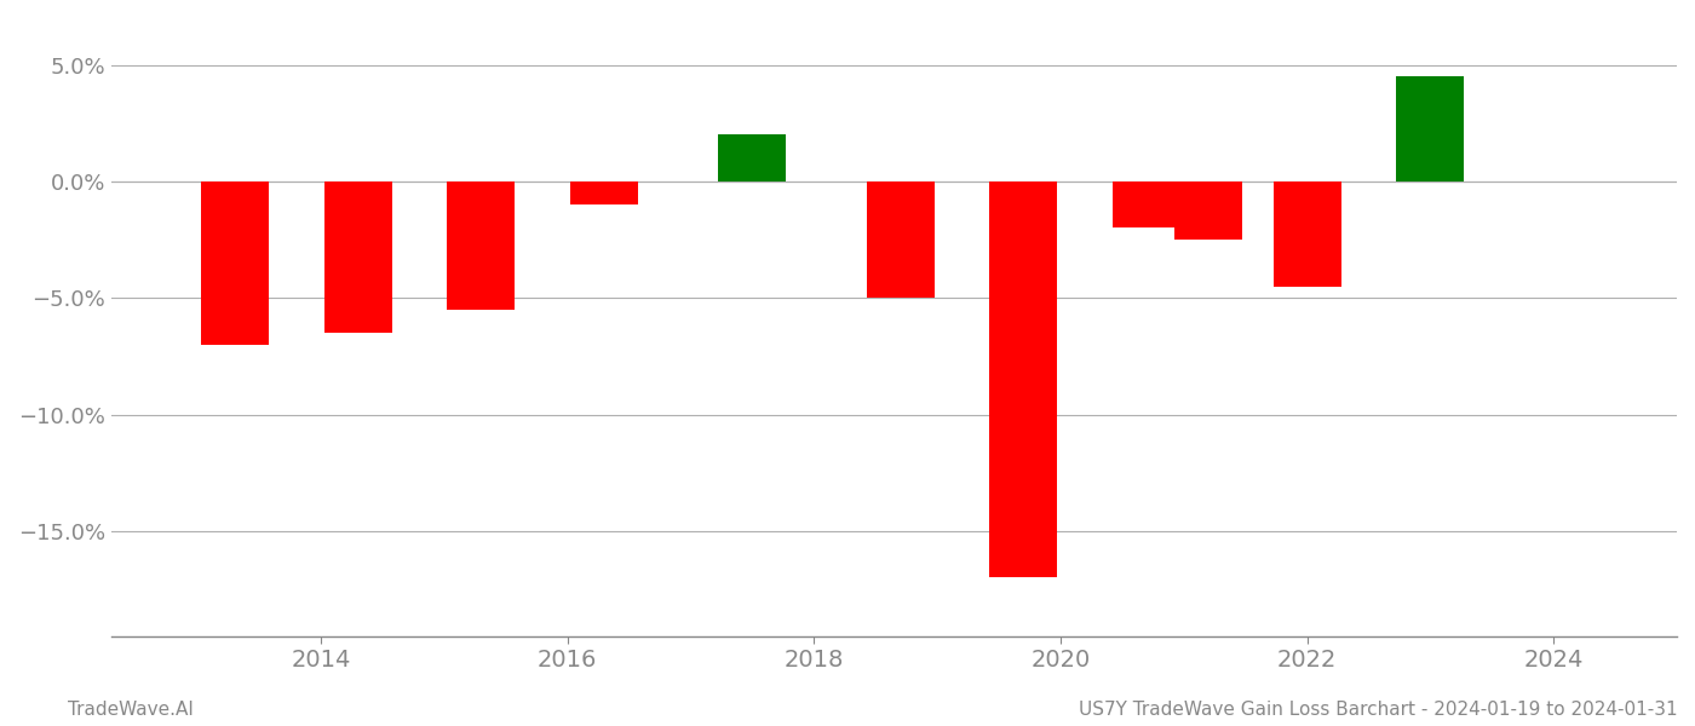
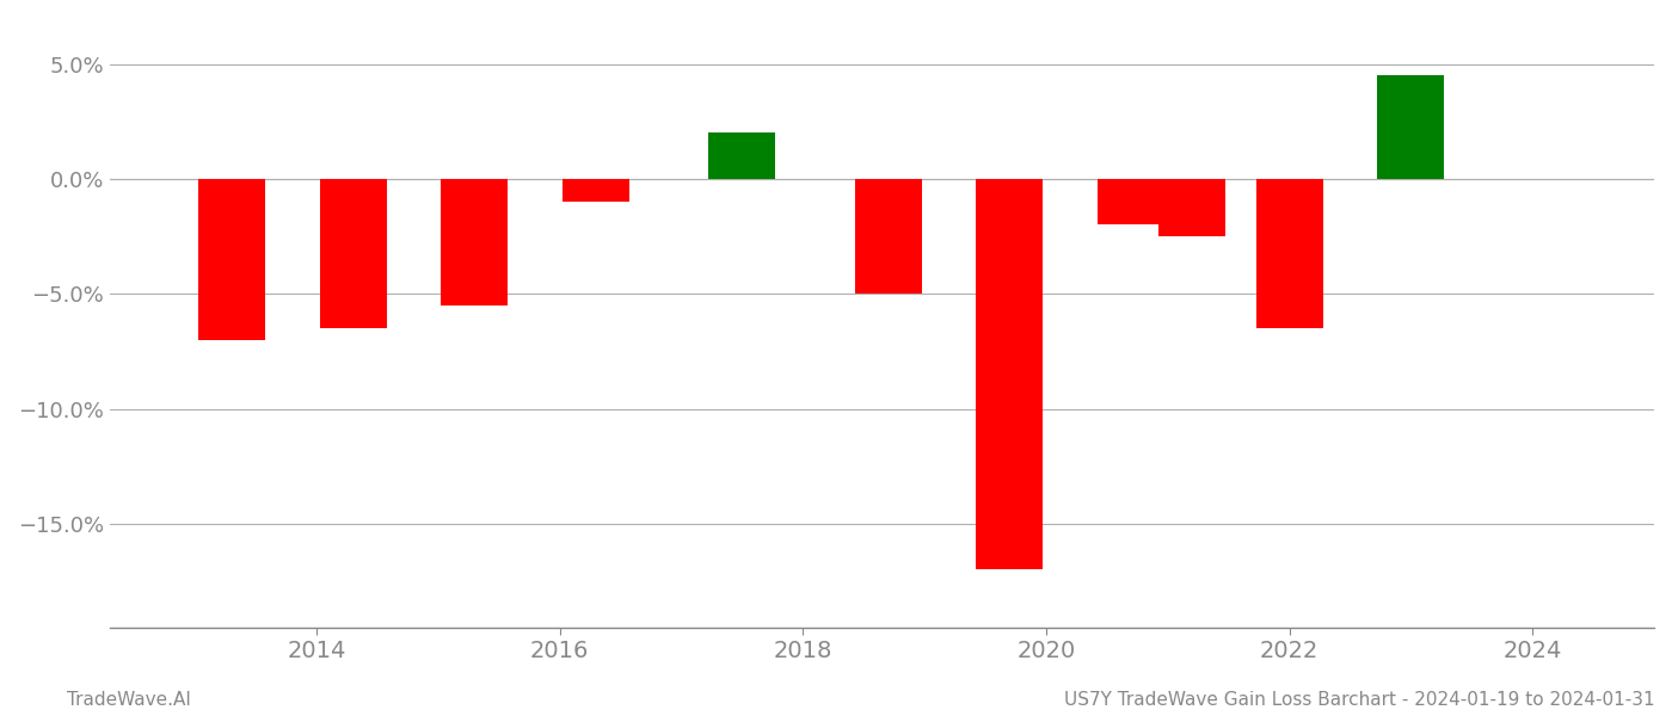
2022: -4.5% -> -6.5%
